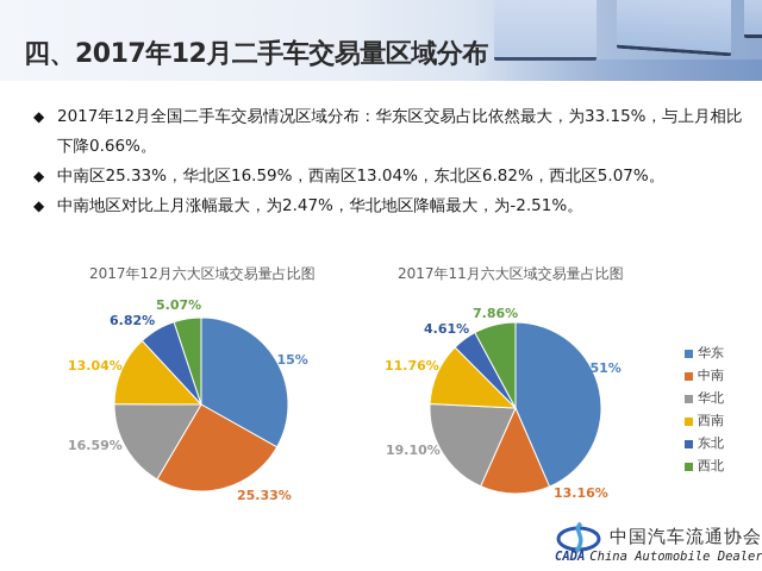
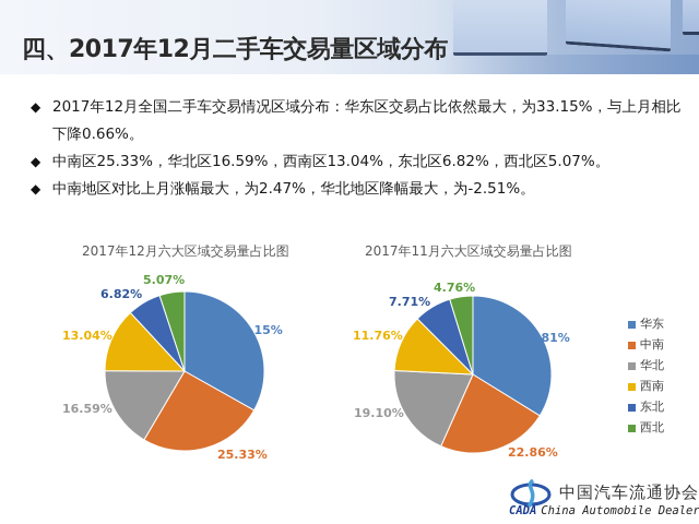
2017年11月六大区域交易量占比图/华东: 43.51% -> 33.81%
2017年11月六大区域交易量占比图/中南: 13.16% -> 22.86%
2017年11月六大区域交易量占比图/东北: 4.61% -> 7.71%
2017年11月六大区域交易量占比图/西北: 7.86% -> 4.76%
